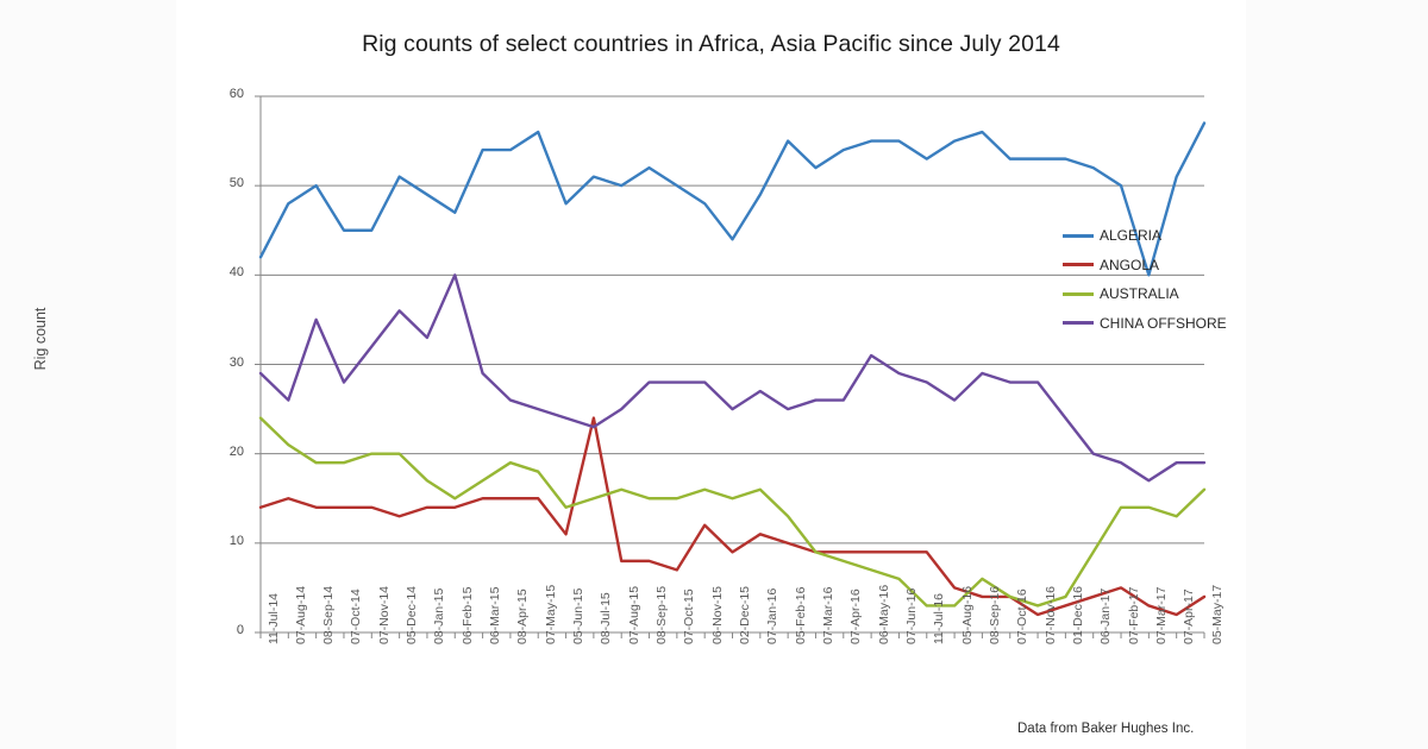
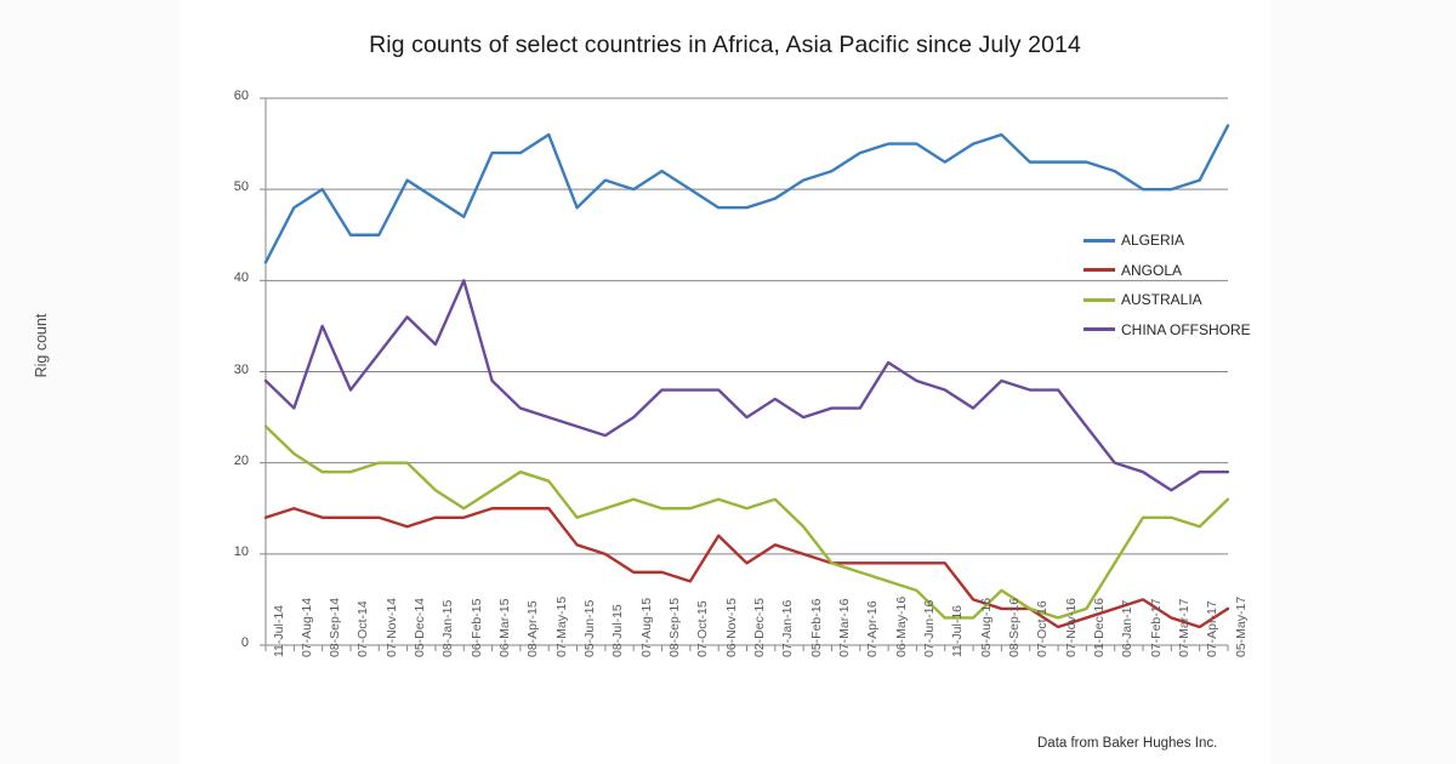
ANGOLA/08-Jul-15: 24 -> 10
ALGERIA/02-Dec-15: 44 -> 48
ALGERIA/05-Feb-16: 55 -> 51
ALGERIA/07-Mar-17: 40 -> 50
